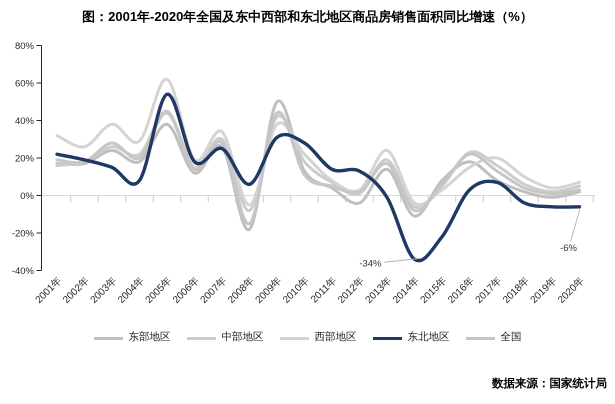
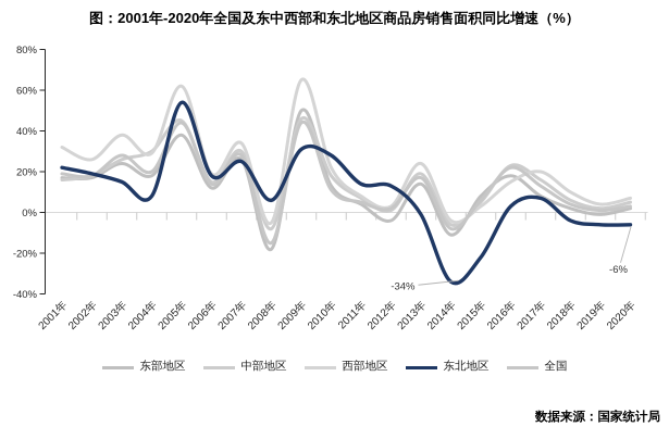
中部地区/2004年: 22% -> 30%
中部地区/2009年: 42% -> 46%
西部地区/2009年: 38% -> 65%
